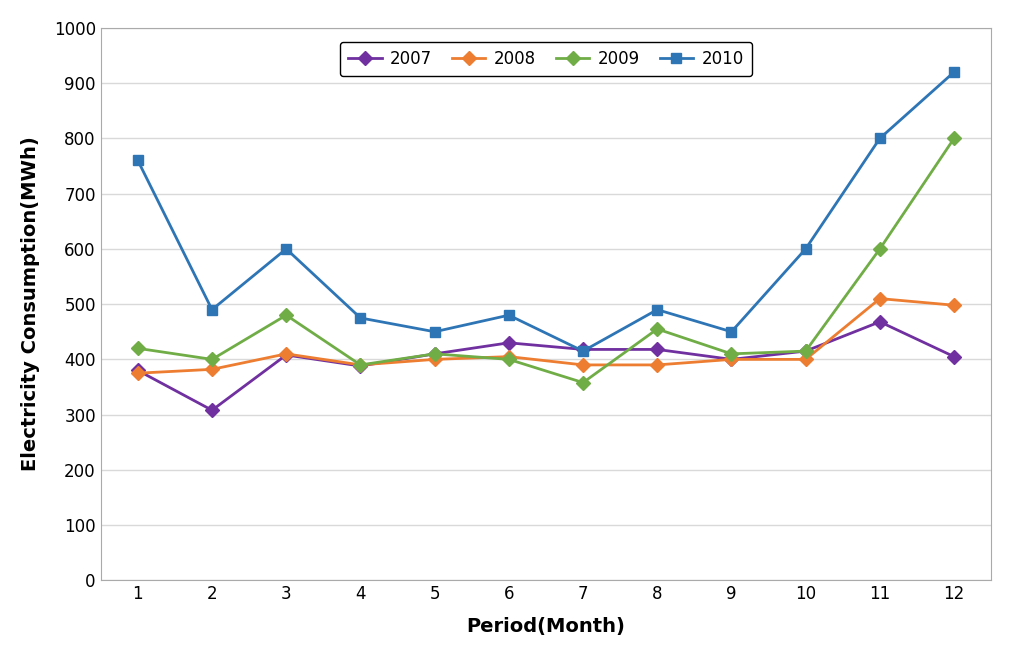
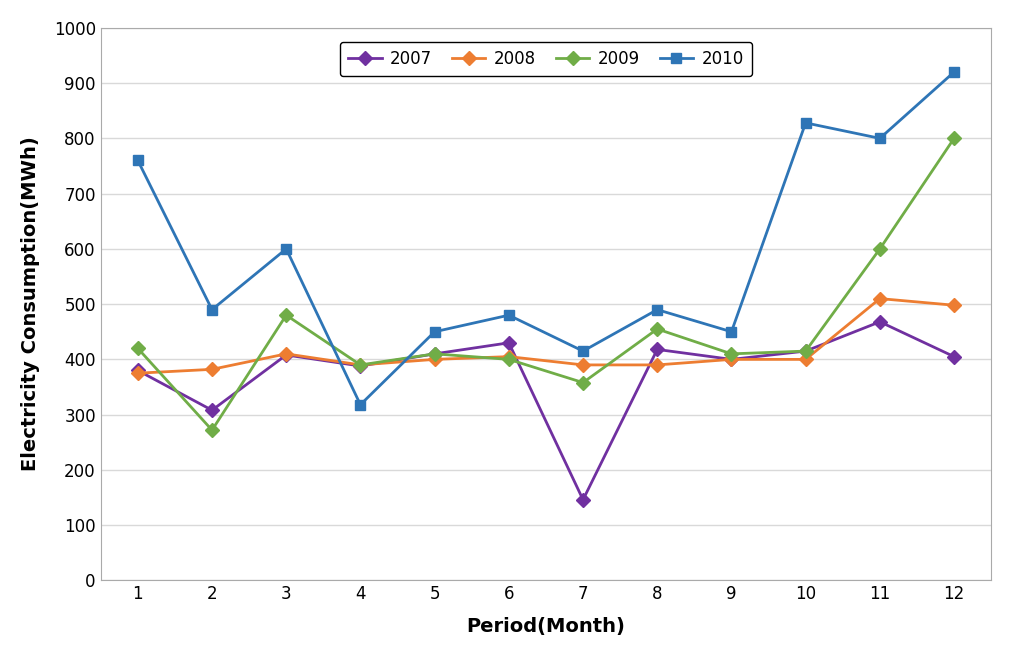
2009/2: 400 -> 272
2010/4: 475 -> 318
2007/7: 418 -> 146
2010/10: 600 -> 828
